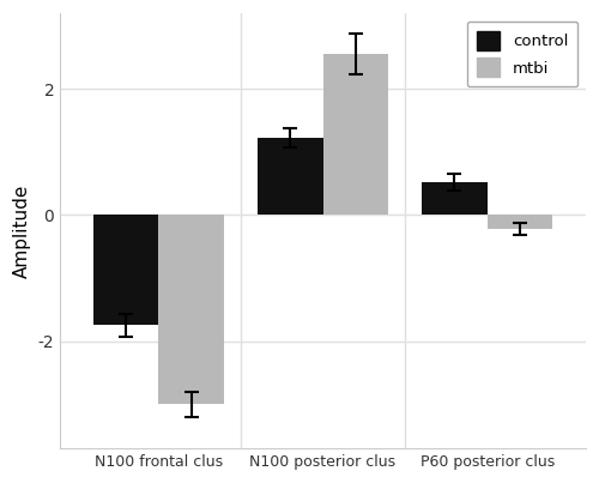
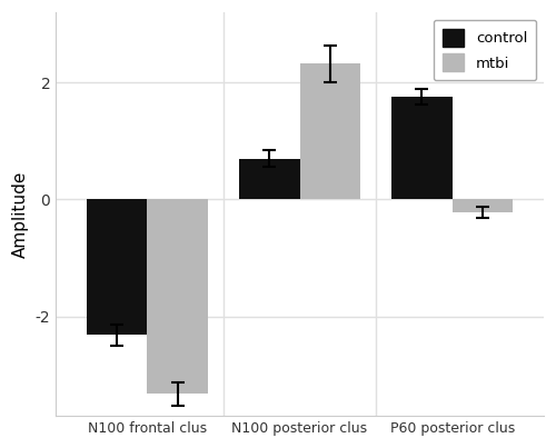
control/N100 frontal clus: -1.75 -> -2.32
mtbi/N100 frontal clus: -3.00 -> -3.32
control/N100 posterior clus: 1.22 -> 0.70
mtbi/N100 posterior clus: 2.55 -> 2.32
control/P60 posterior clus: 0.52 -> 1.76
